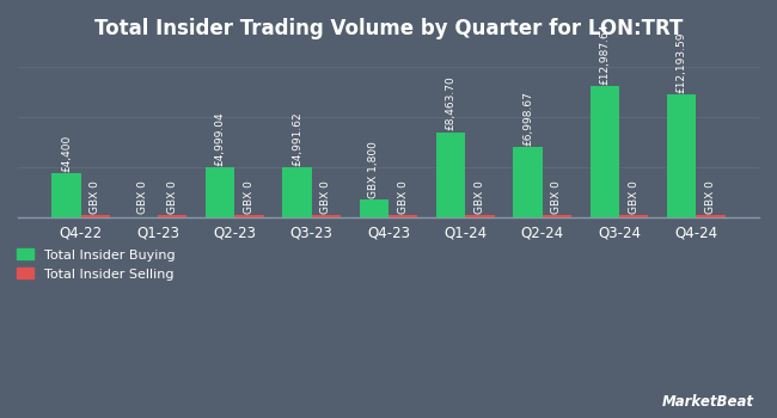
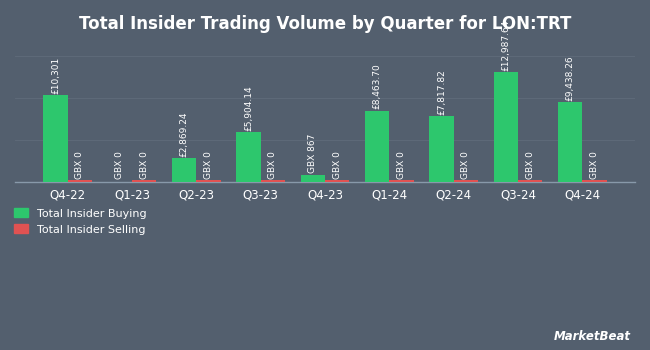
Total Insider Buying/Q4-22: £4,400 -> £10,301
Total Insider Buying/Q2-23: £4,999.04 -> £2,869.24
Total Insider Buying/Q3-23: £4,991.62 -> £5,904.14
Total Insider Buying/Q4-23: 1,800 -> 867
Total Insider Buying/Q2-24: £6,998.67 -> £7,817.82
Total Insider Buying/Q4-24: £12,193.59 -> £9,438.26
